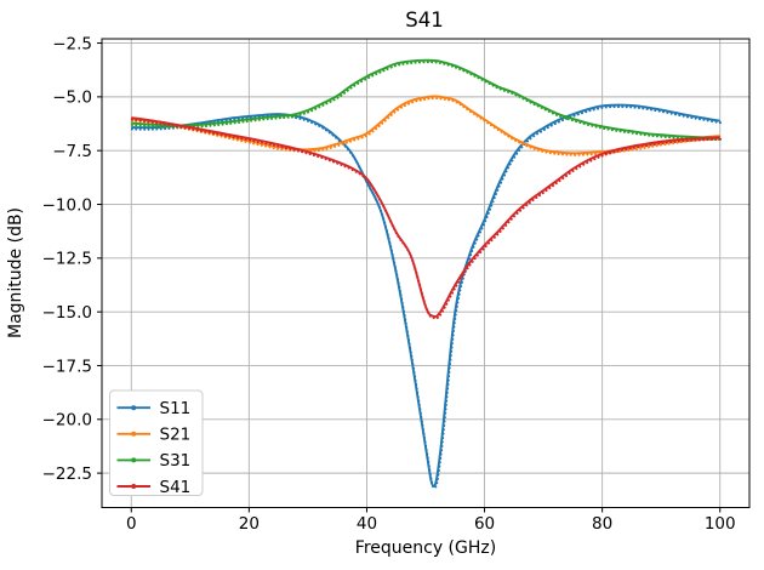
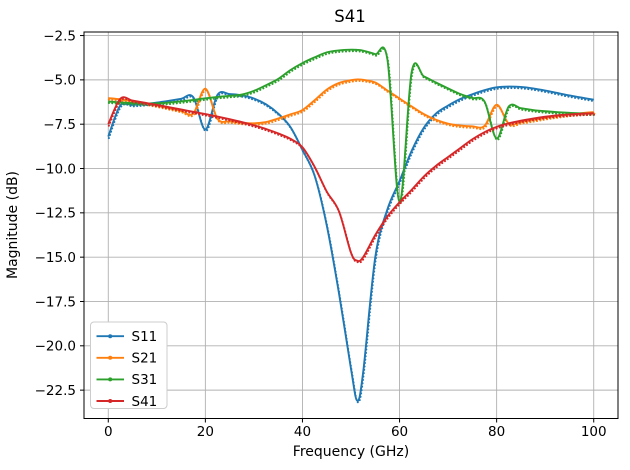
S11/0: -6.4 -> -8.2
S41/0: -6.0 -> -7.5
S11/20: -5.9 -> -7.8
S21/20: -7.0 -> -5.5
S31/60: -4.2 -> -11.9
S21/80: -7.5 -> -6.4
S31/80: -6.4 -> -8.3
